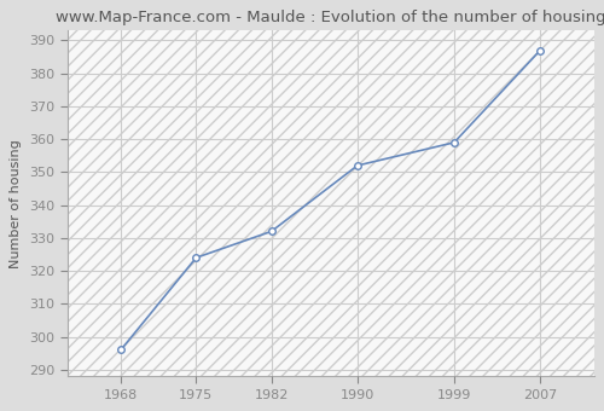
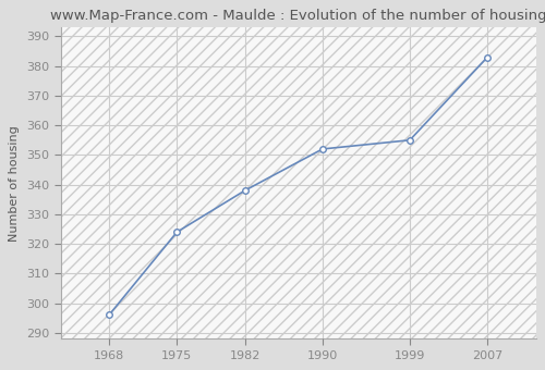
1982: 332 -> 338
1999: 359 -> 355
2007: 387 -> 383
